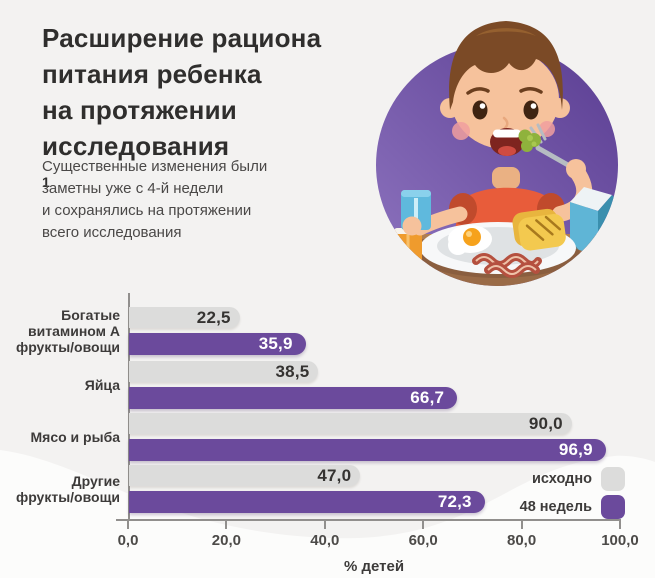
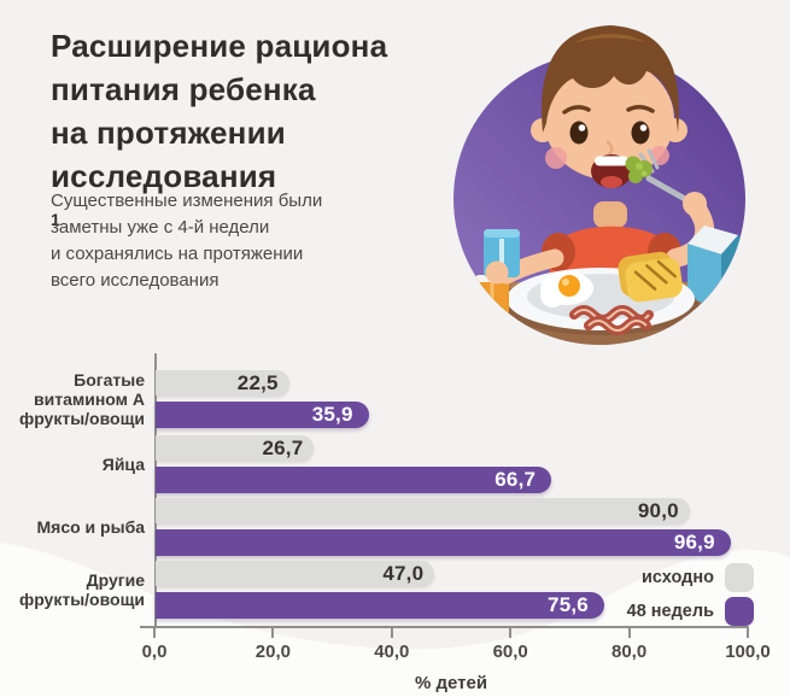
исходно/Яйца: 38,5 -> 26,7
48 недель/Другие фрукты/овощи: 72,3 -> 75,6
